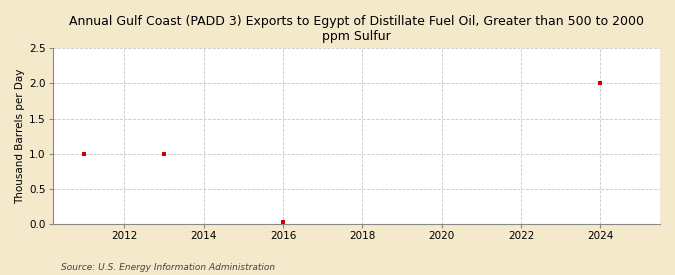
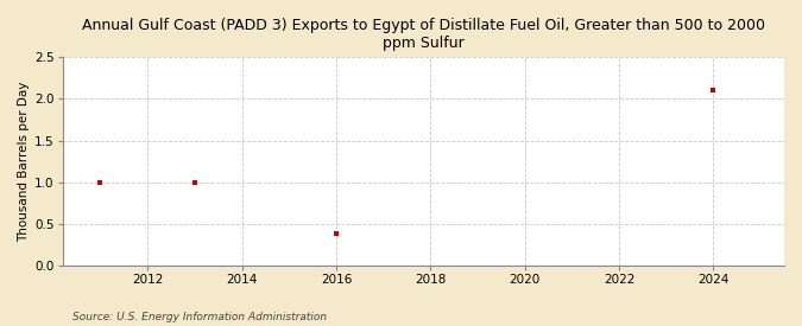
2016: 0.02 -> 0.38
2024: 2.00 -> 2.10
